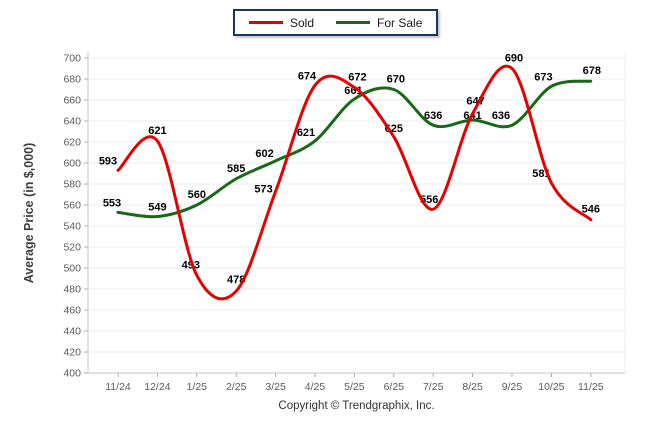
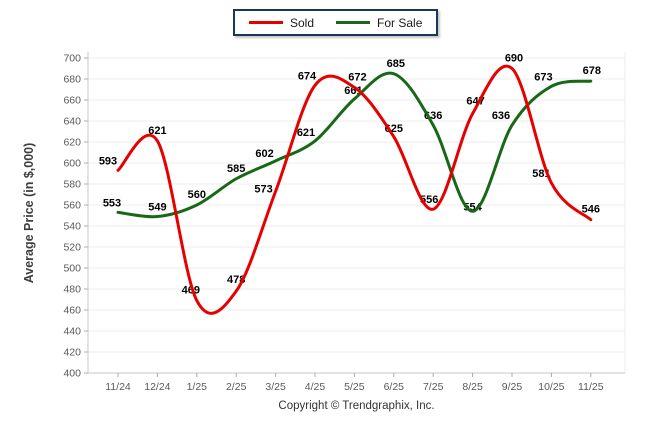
Sold/1/25: 493 -> 469
For Sale/6/25: 670 -> 685
For Sale/8/25: 641 -> 554
